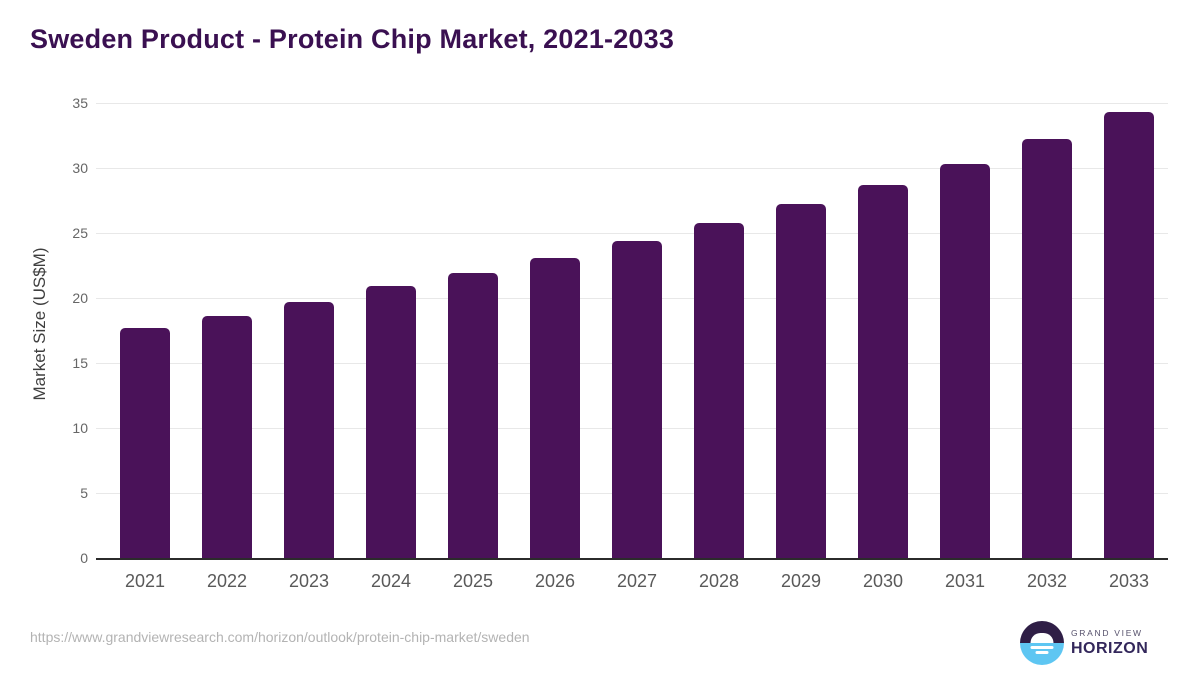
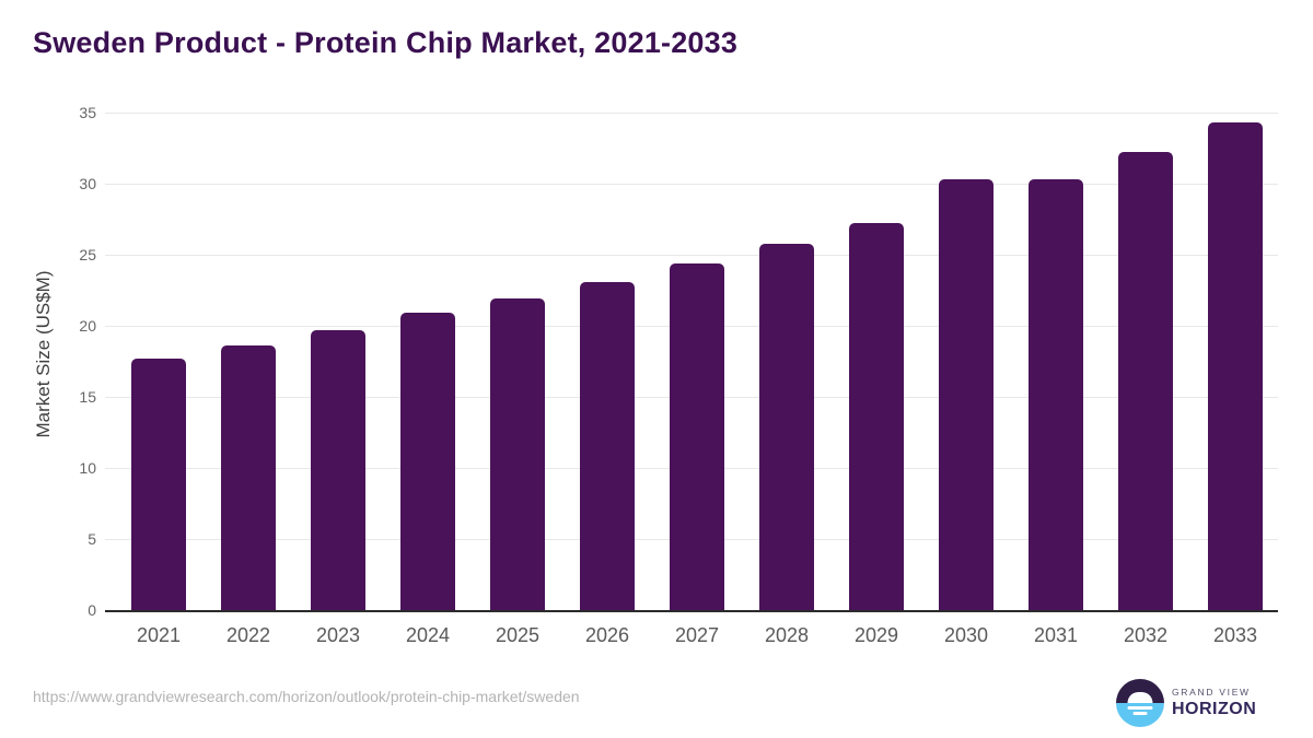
2030: 28.7 -> 30.3
